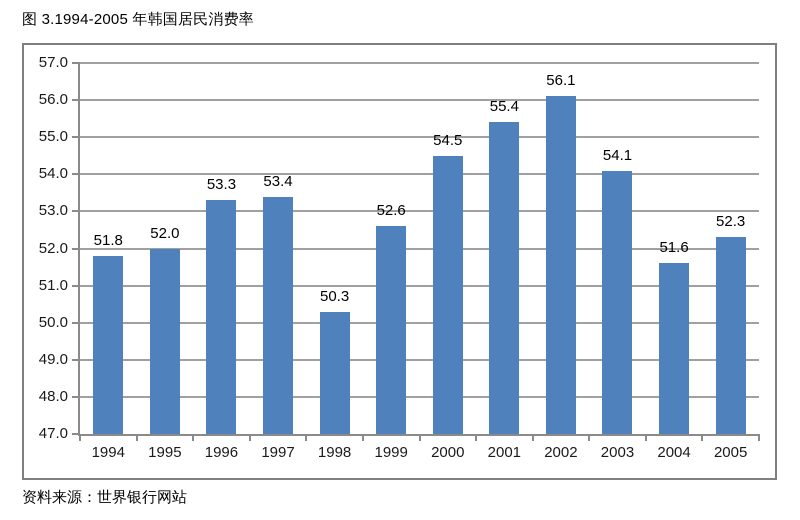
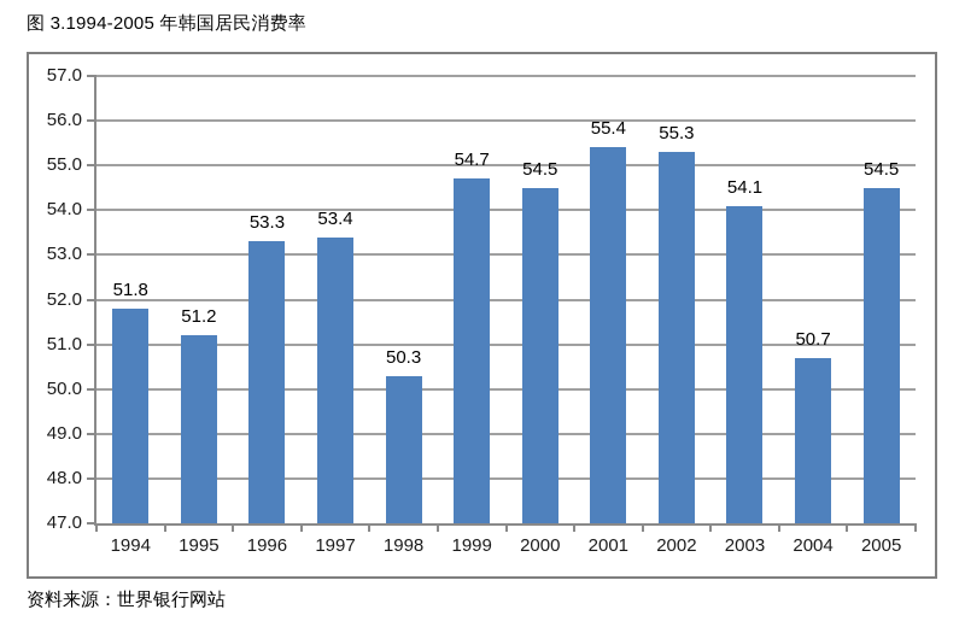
1995: 52.0 -> 51.2
1999: 52.6 -> 54.7
2002: 56.1 -> 55.3
2004: 51.6 -> 50.7
2005: 52.3 -> 54.5
